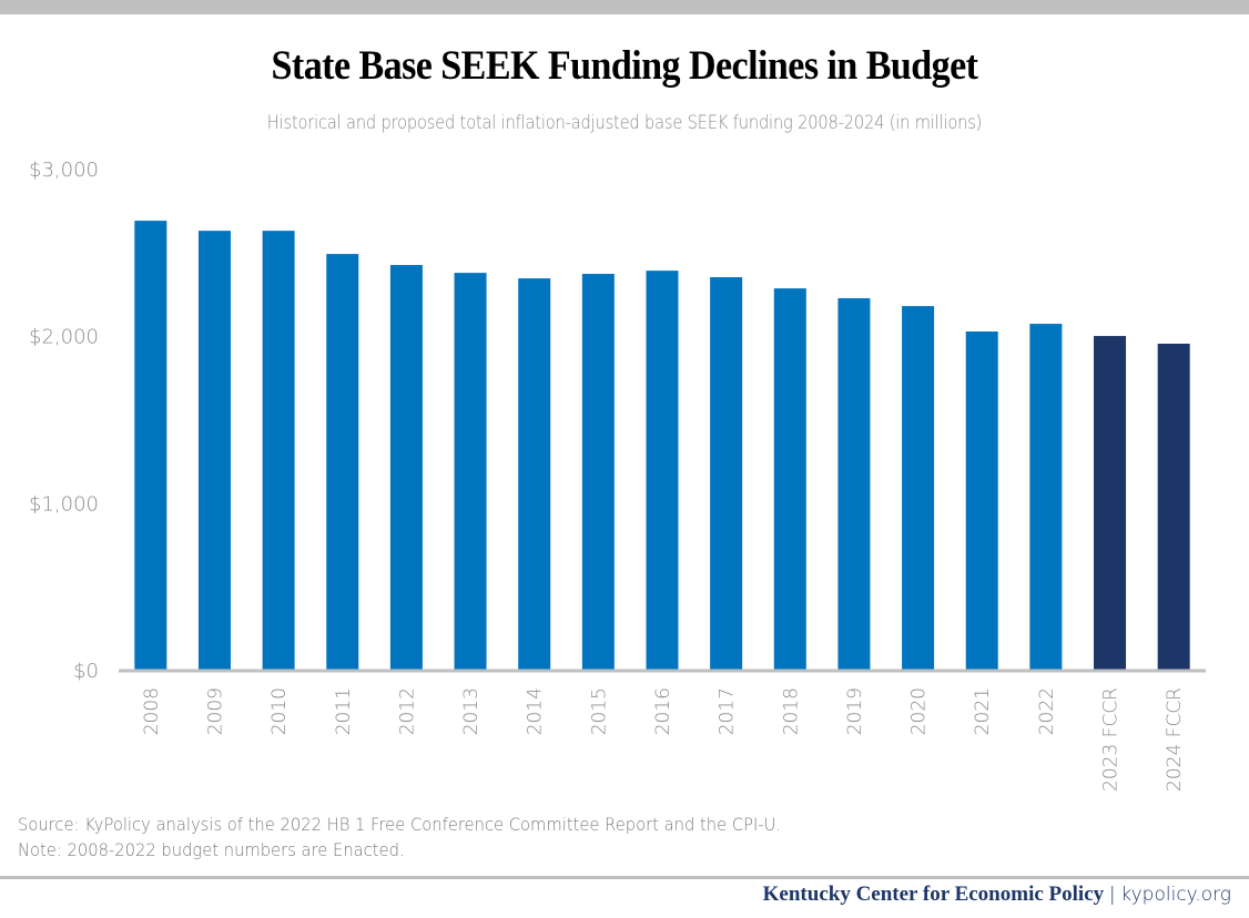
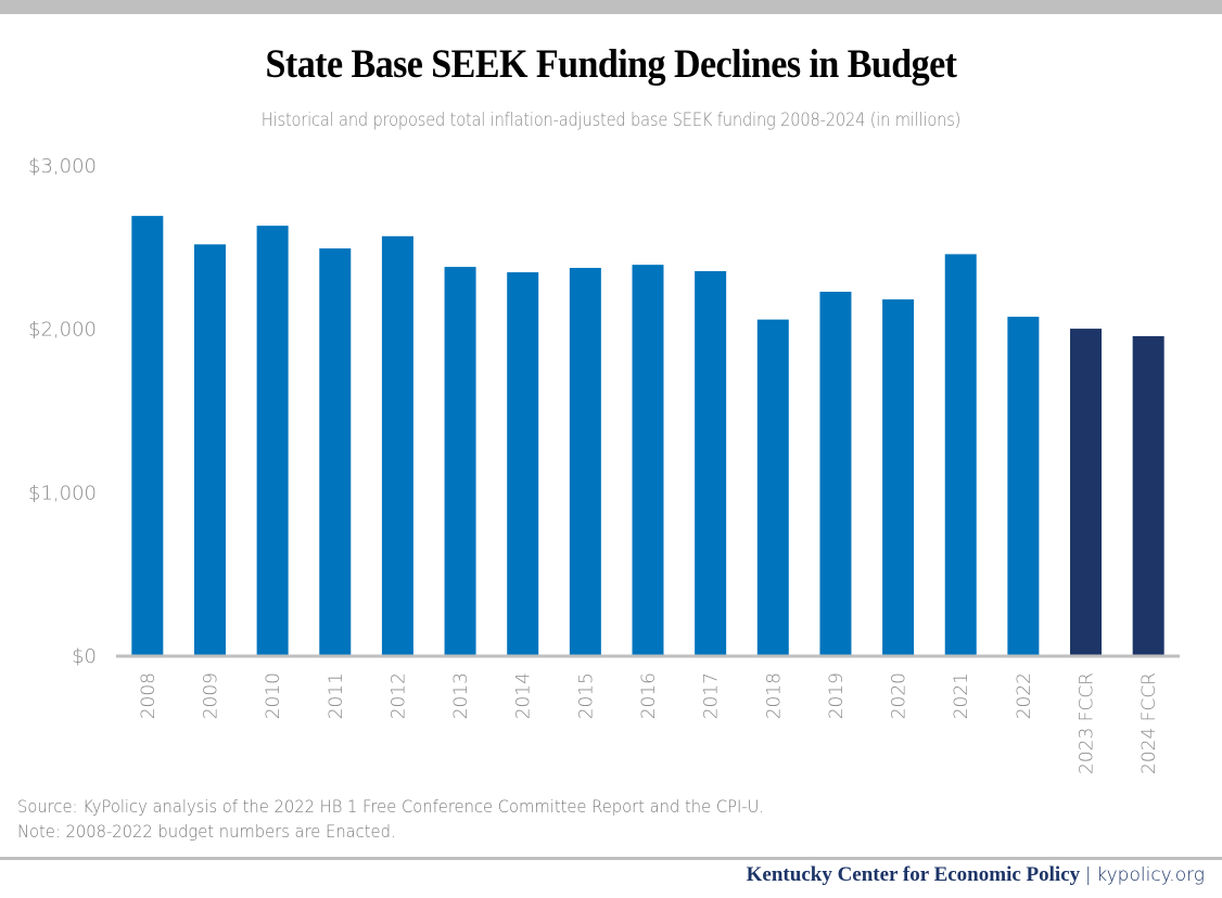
2009: $2630 -> $2520
2012: $2430 -> $2570
2018: $2290 -> $2060
2021: $2030 -> $2460
